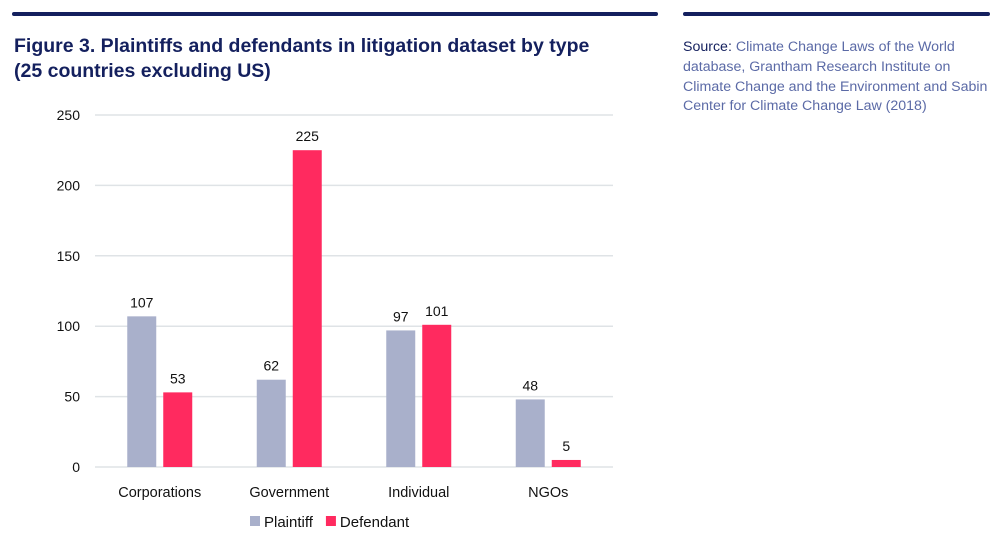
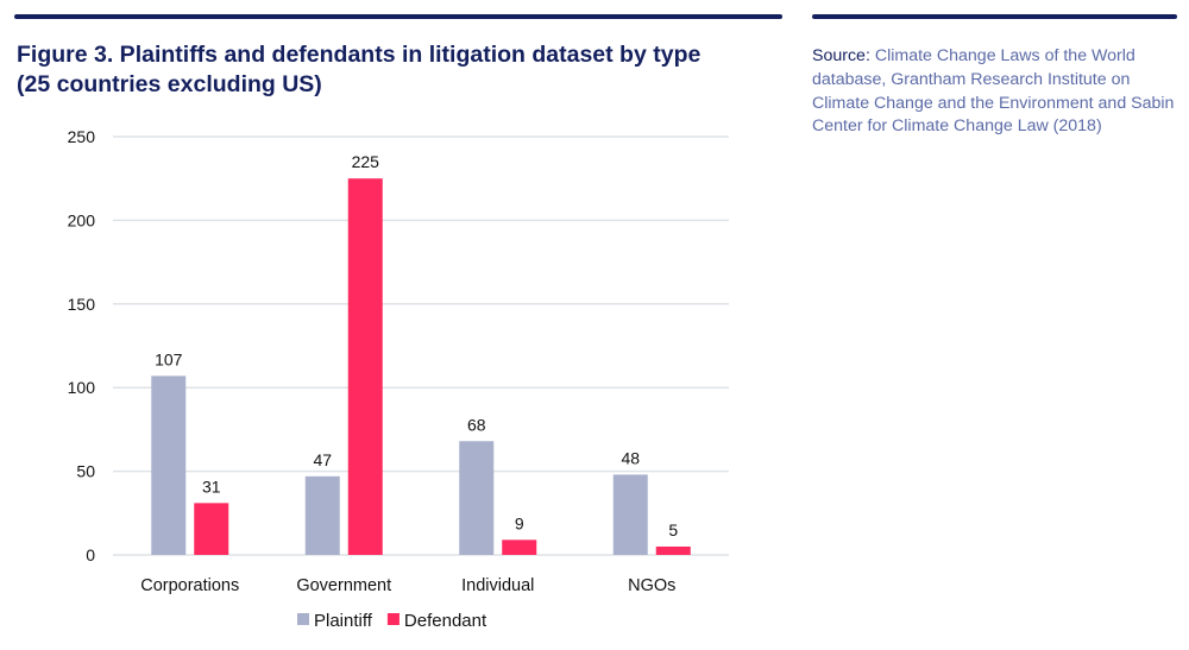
Defendant/Corporations: 53 -> 31
Plaintiff/Government: 62 -> 47
Plaintiff/Individual: 97 -> 68
Defendant/Individual: 101 -> 9
